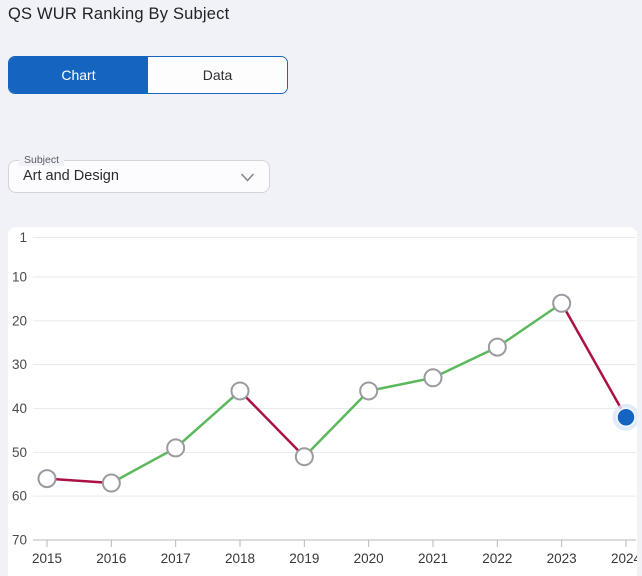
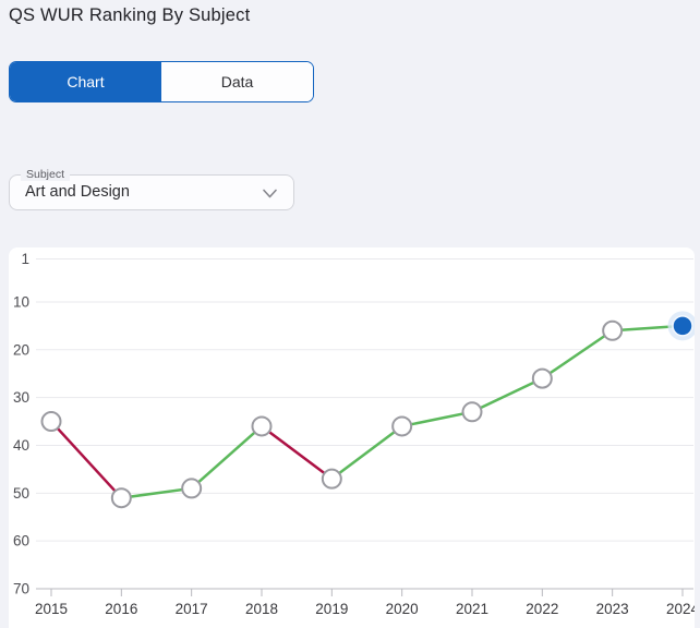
2015: 56 -> 35
2016: 57 -> 51
2019: 51 -> 47
2024: 42 -> 15
